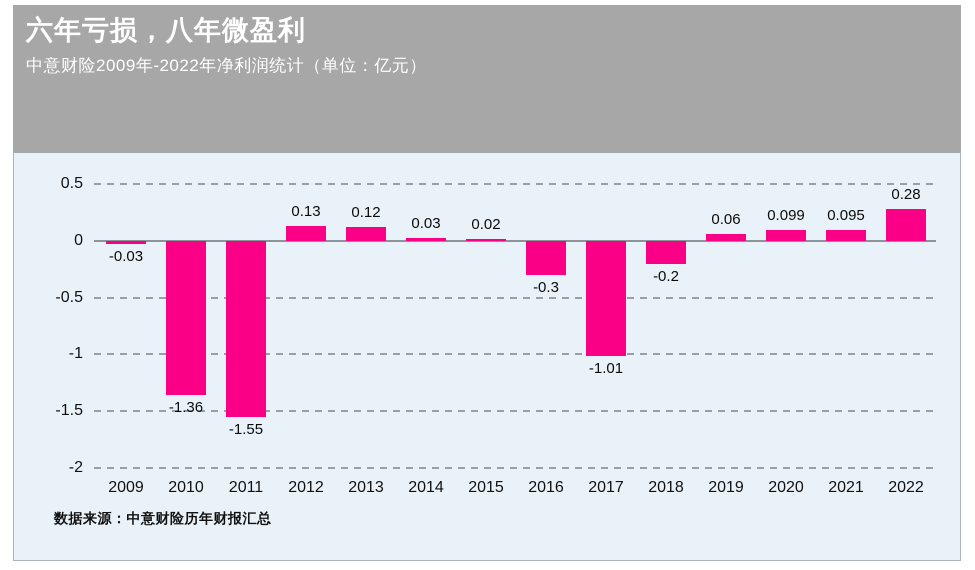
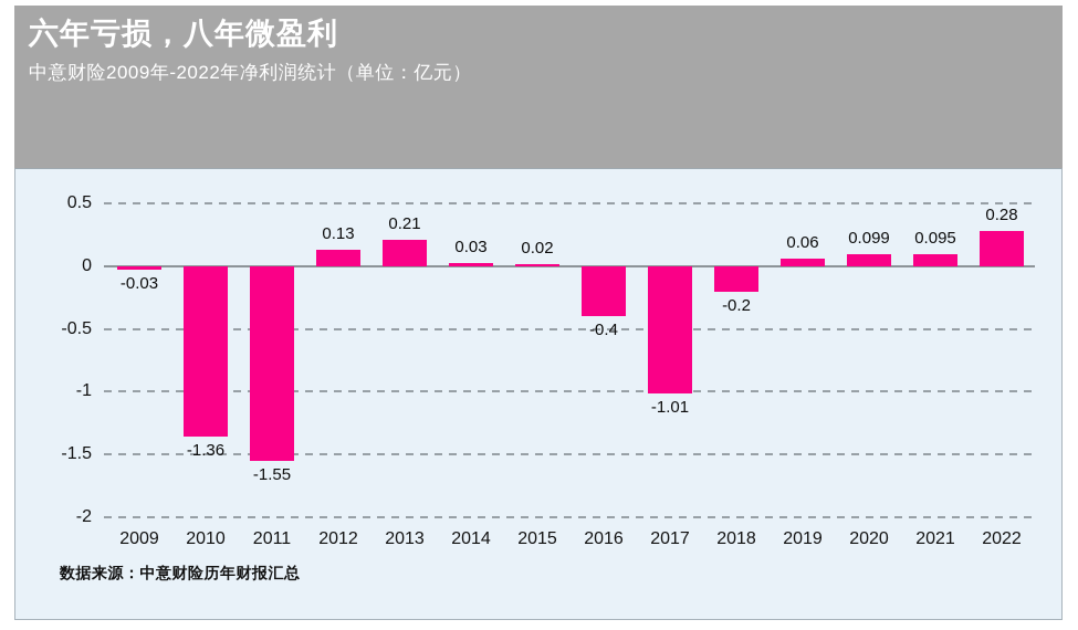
2013: 0.12 -> 0.21
2016: -0.3 -> -0.4
